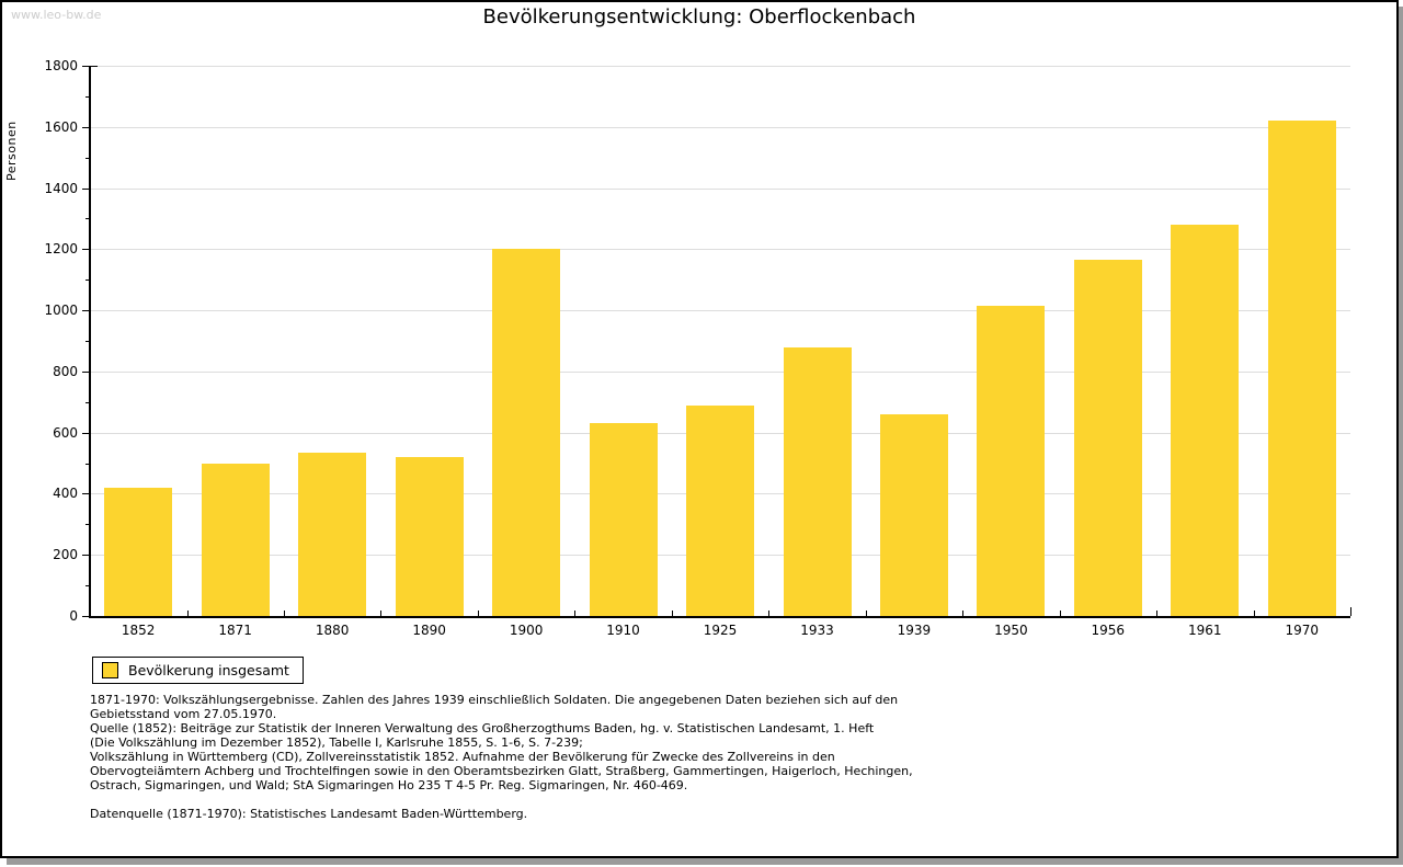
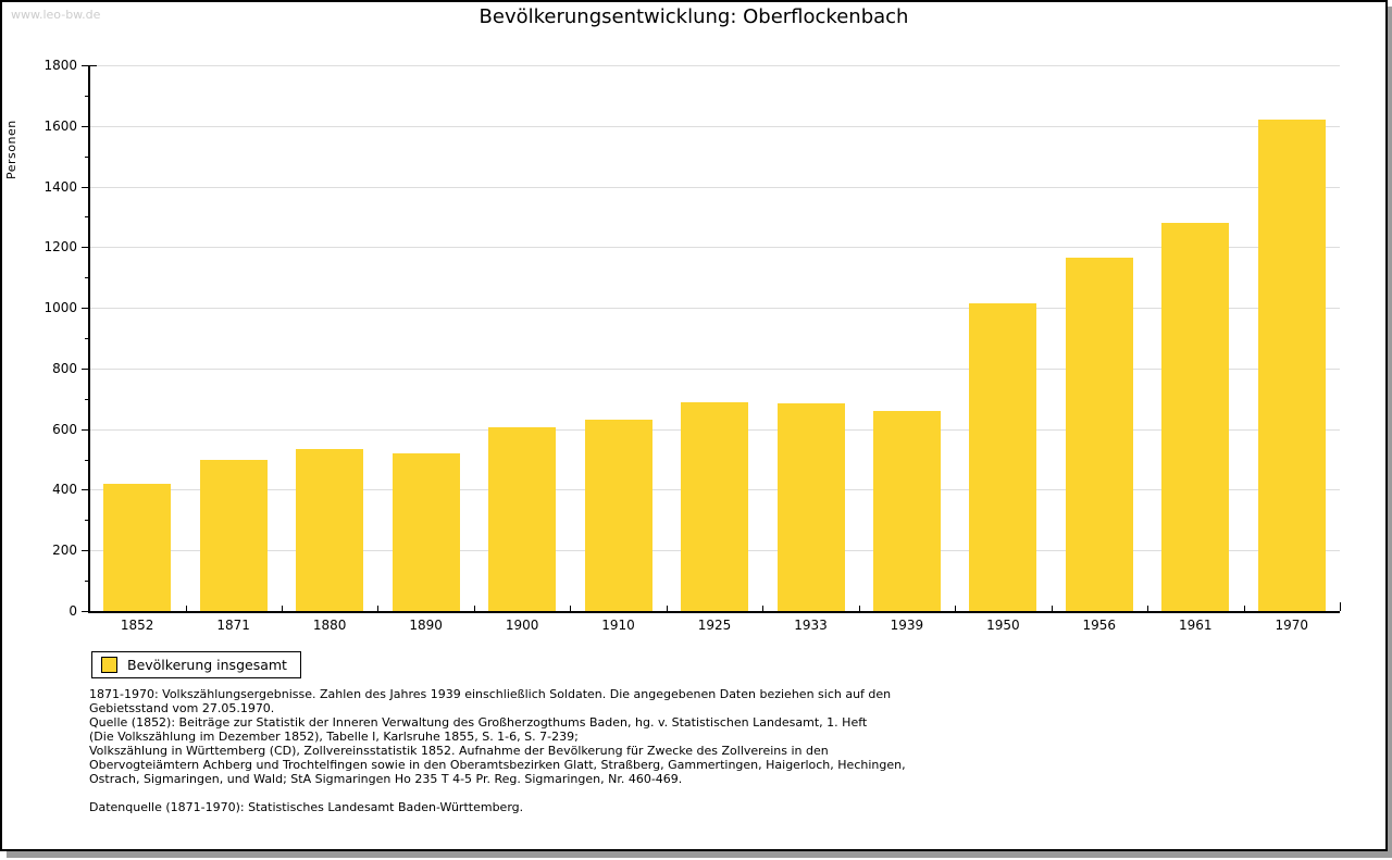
1900: 1200 -> 600
1933: 880 -> 680
